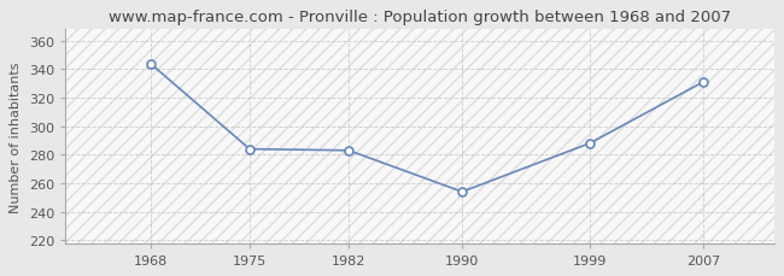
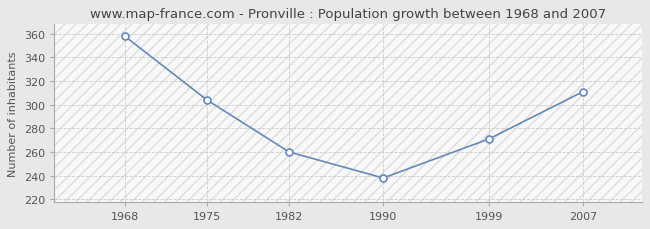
1968: 344 -> 358
1975: 284 -> 304
1982: 283 -> 260
1990: 254 -> 238
1999: 288 -> 271
2007: 331 -> 311
